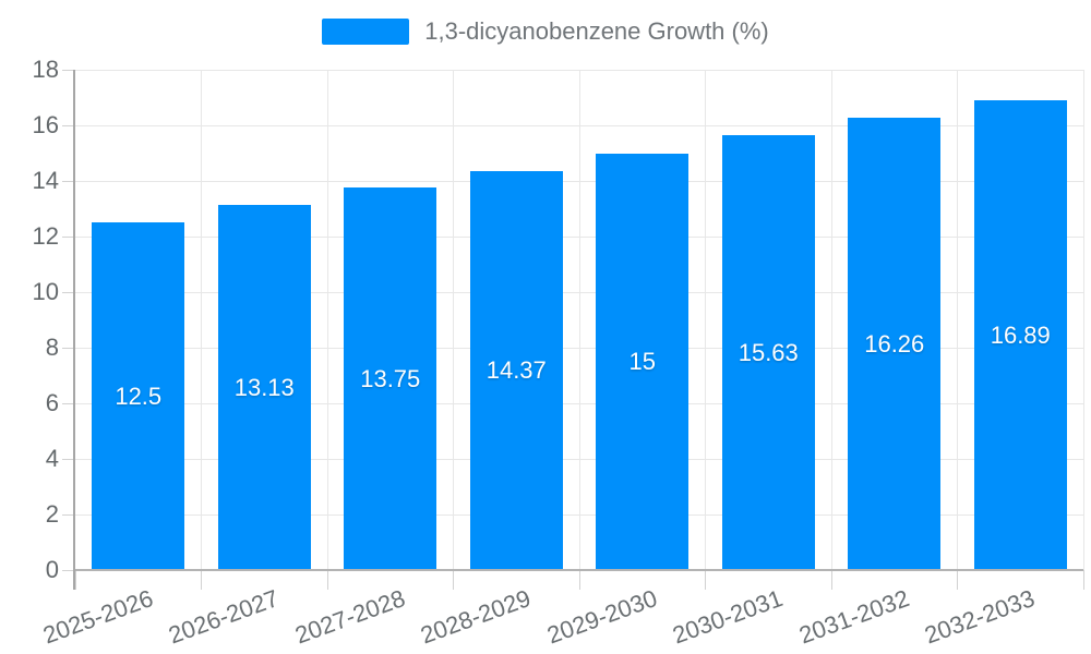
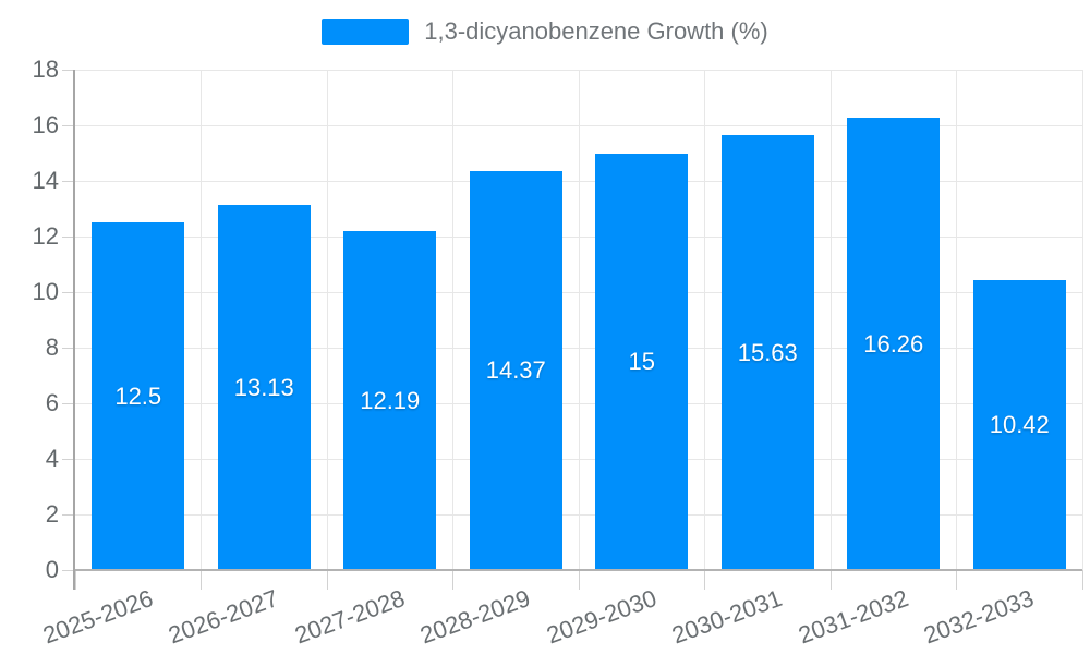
2027-2028: 13.75 -> 12.19
2032-2033: 16.89 -> 10.42
